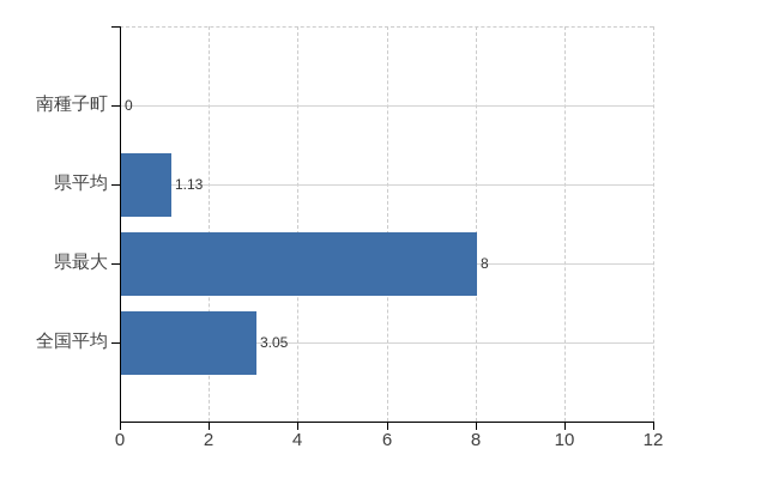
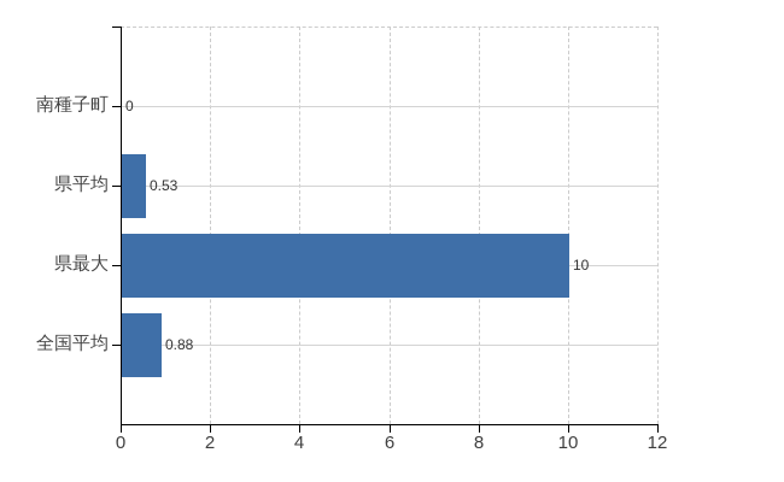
県平均: 1.13 -> 0.53
県最大: 8 -> 10
全国平均: 3.05 -> 0.88
